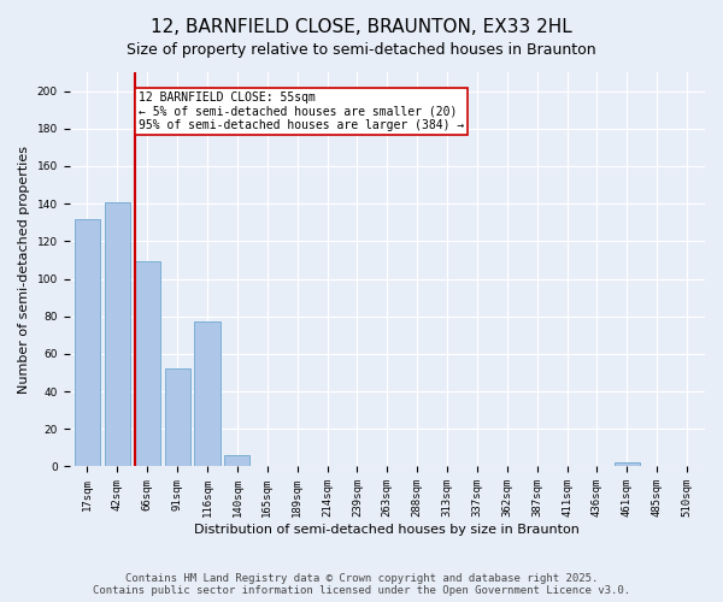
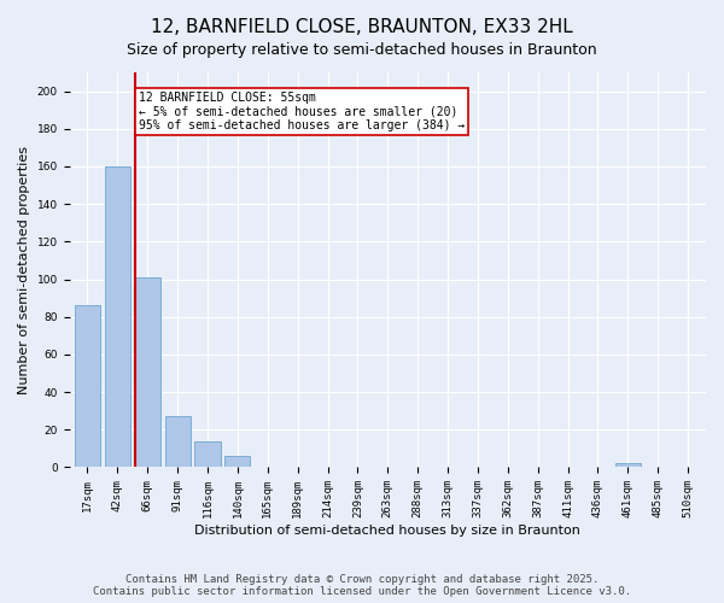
17sqm: 132 -> 86
42sqm: 141 -> 160
66sqm: 109 -> 101
91sqm: 52 -> 27
116sqm: 77 -> 14
